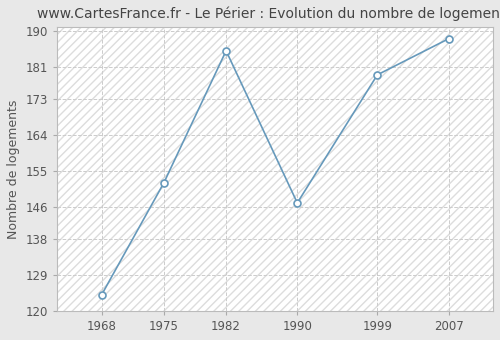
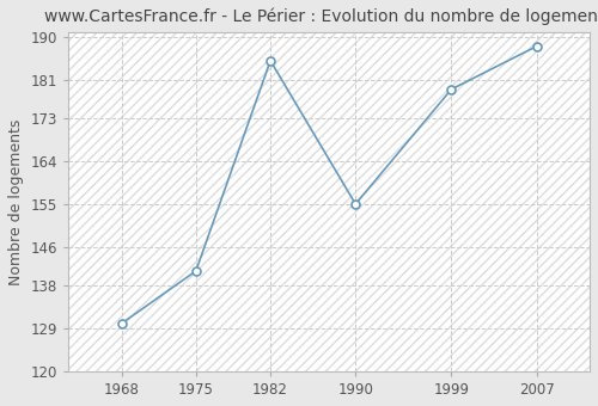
1968: 124 -> 130
1975: 152 -> 141
1990: 147 -> 155
